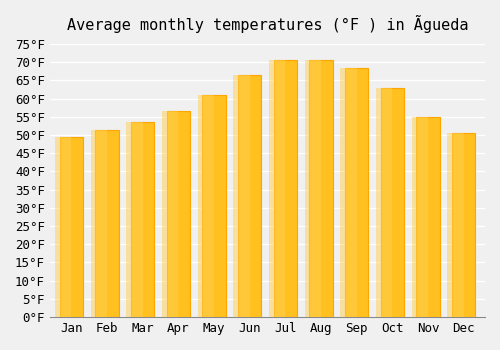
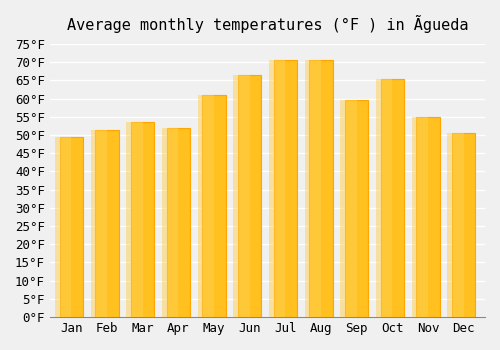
Apr: 56.5°F -> 52.0°F
Sep: 68.5°F -> 59.5°F
Oct: 63.0°F -> 65.5°F
